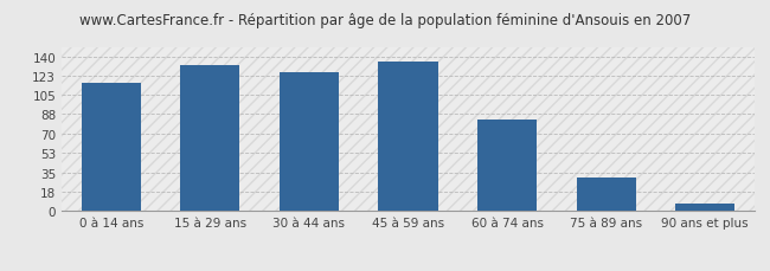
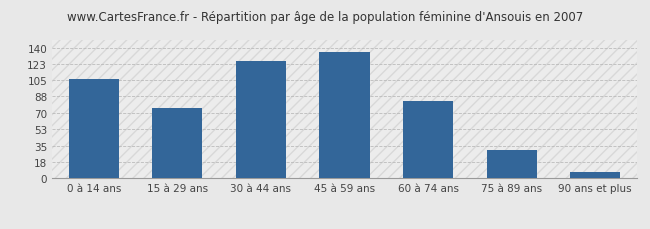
0 à 14 ans: 116 -> 107
15 à 29 ans: 132 -> 75
